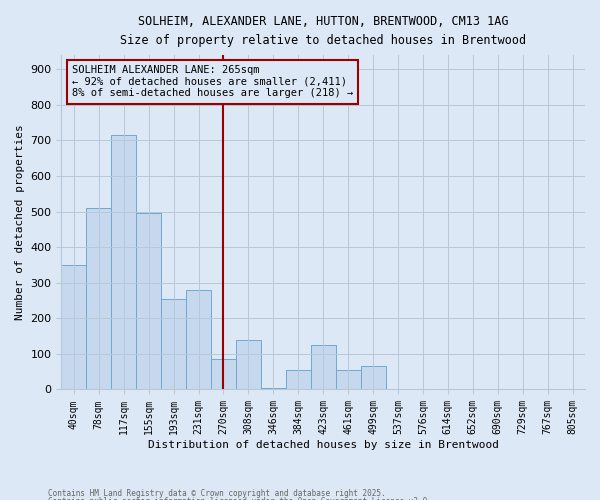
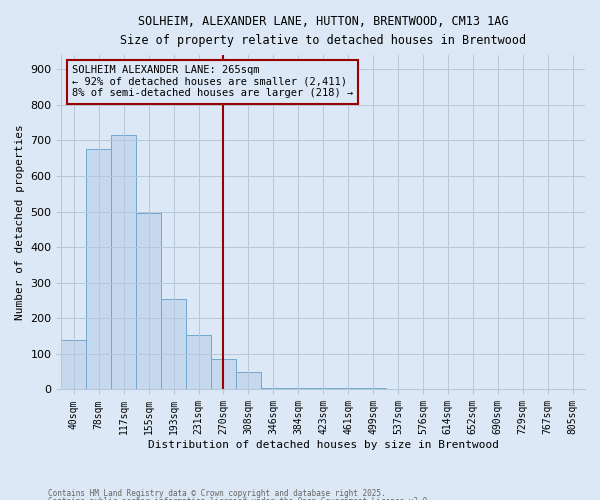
40sqm: 350 -> 138
78sqm: 510 -> 675
231sqm: 280 -> 152
308sqm: 140 -> 50
384sqm: 55 -> 5
423sqm: 125 -> 5
461sqm: 55 -> 5
499sqm: 65 -> 5
